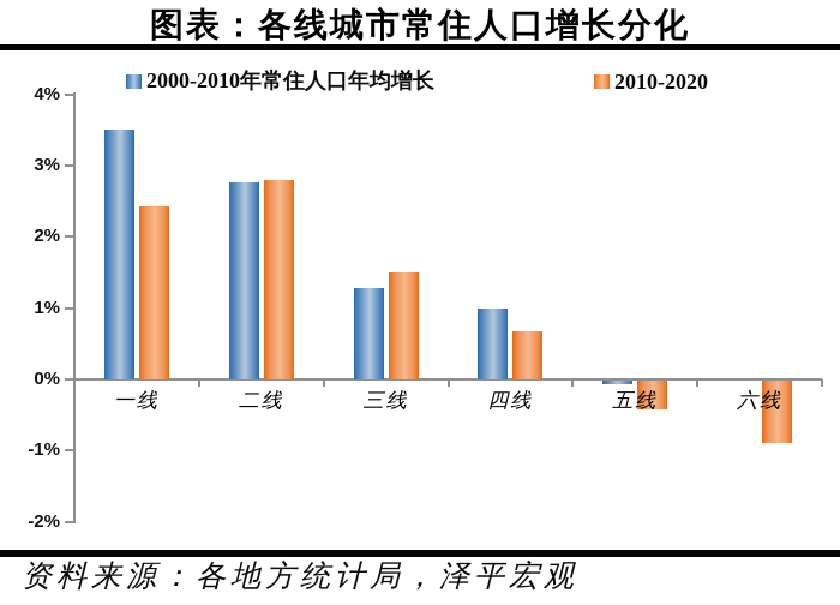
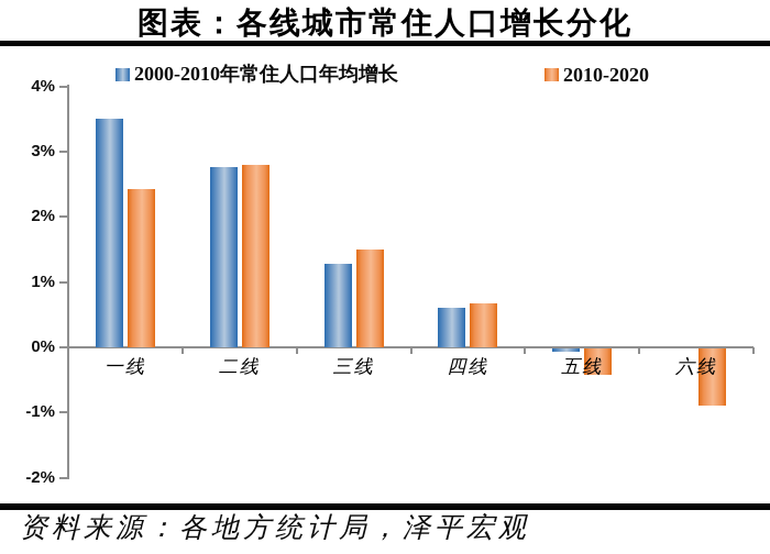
2000-2010年常住人口年均增长/四线: 1.0% -> 0.6%
